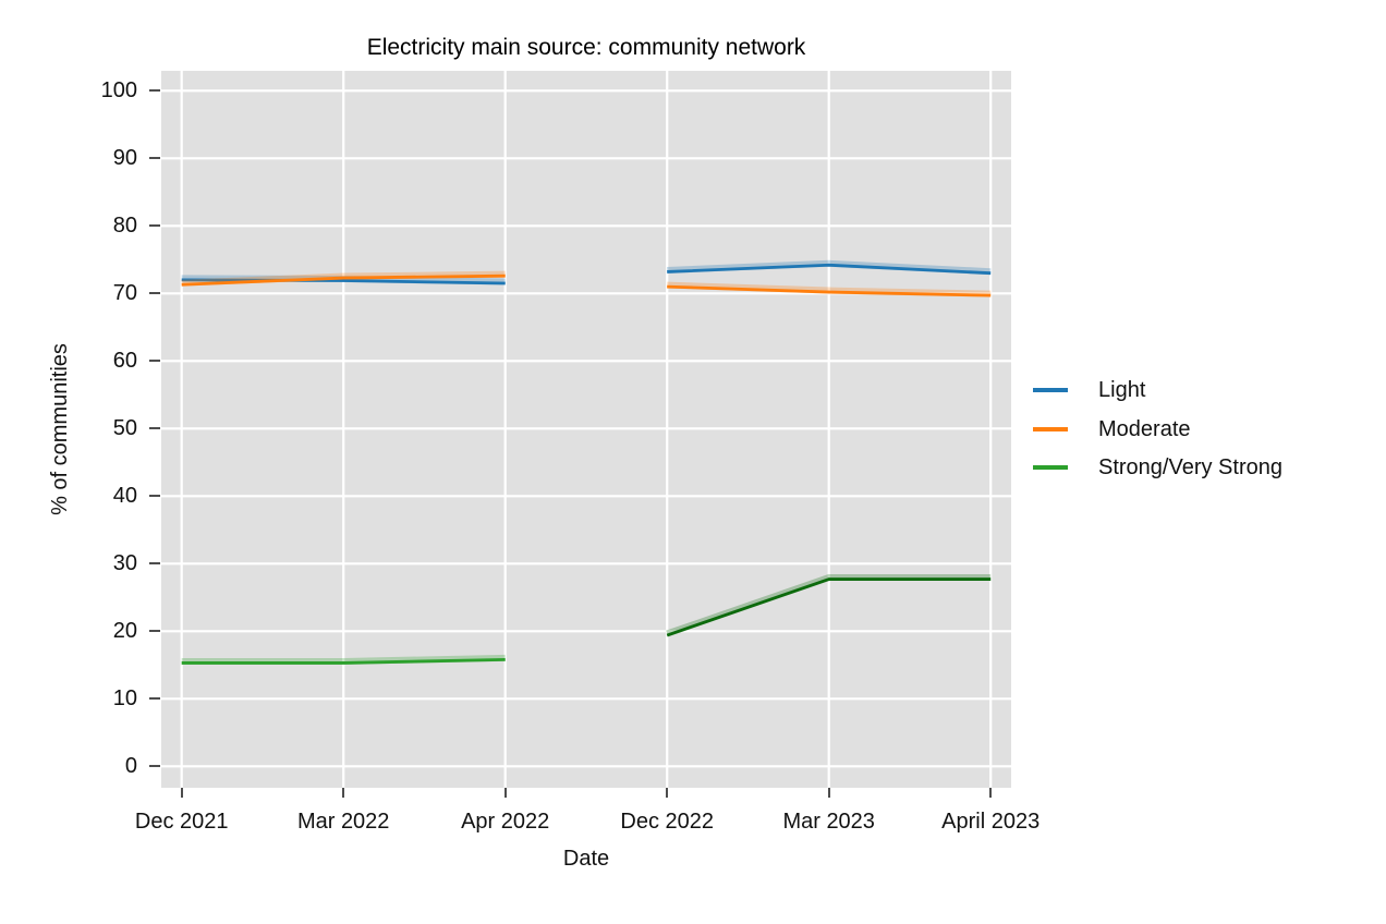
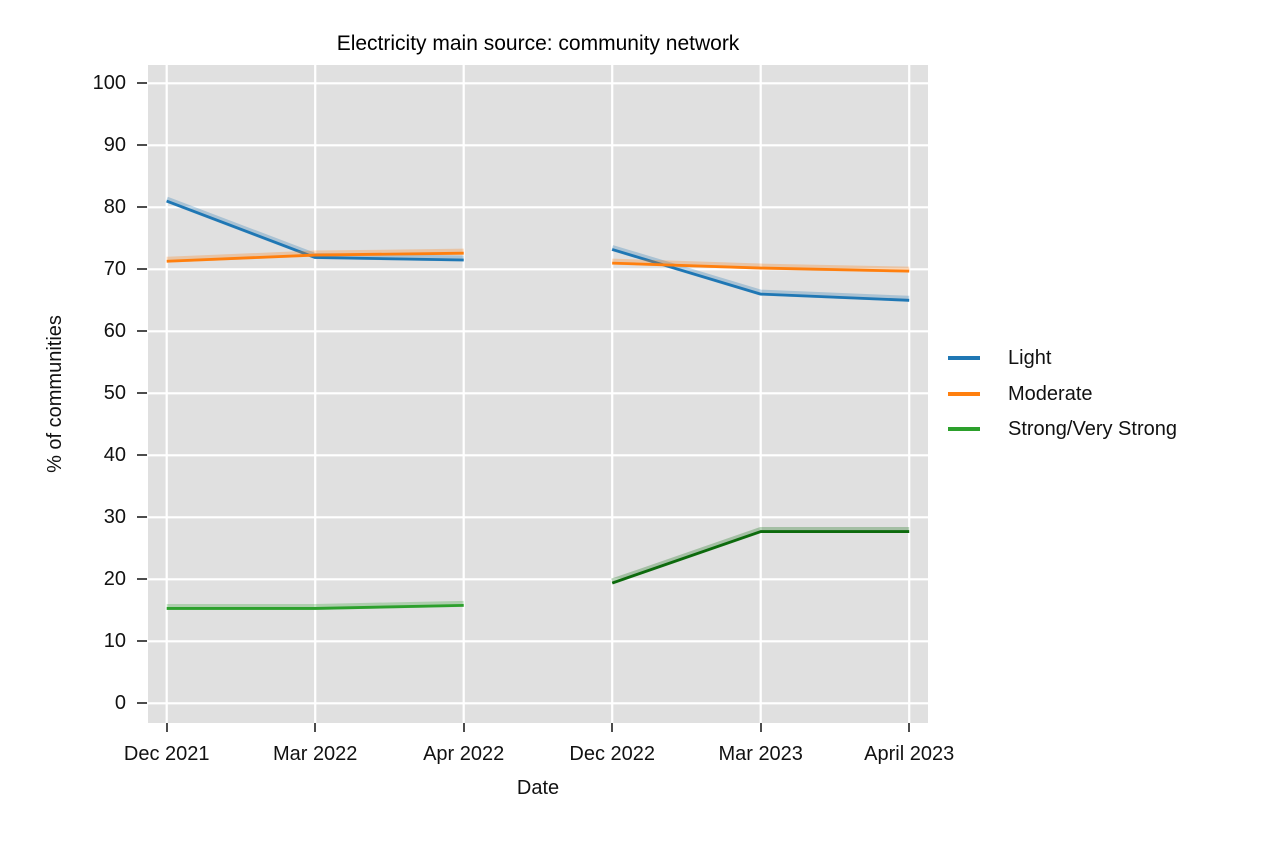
Light/Dec 2021: 72 -> 81
Light/Mar 2023: 74 -> 66
Light/April 2023: 73 -> 65
